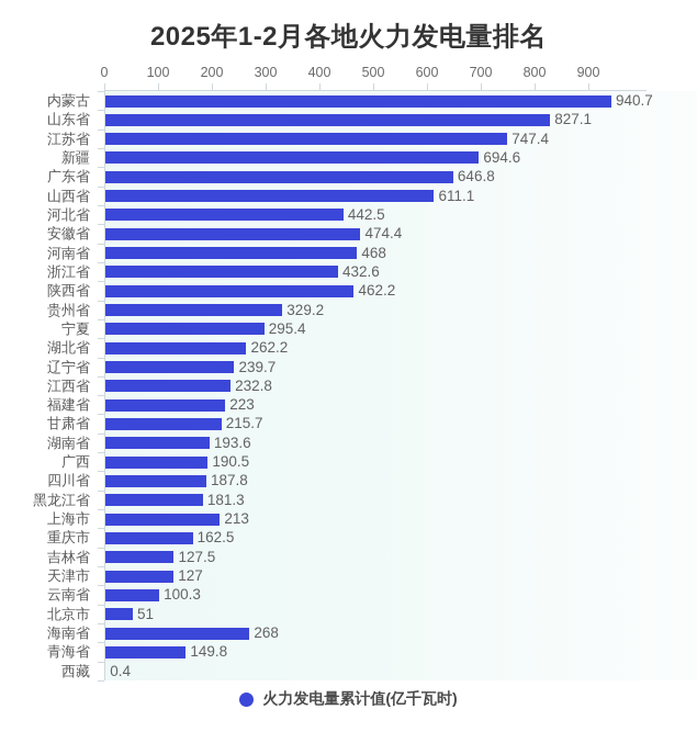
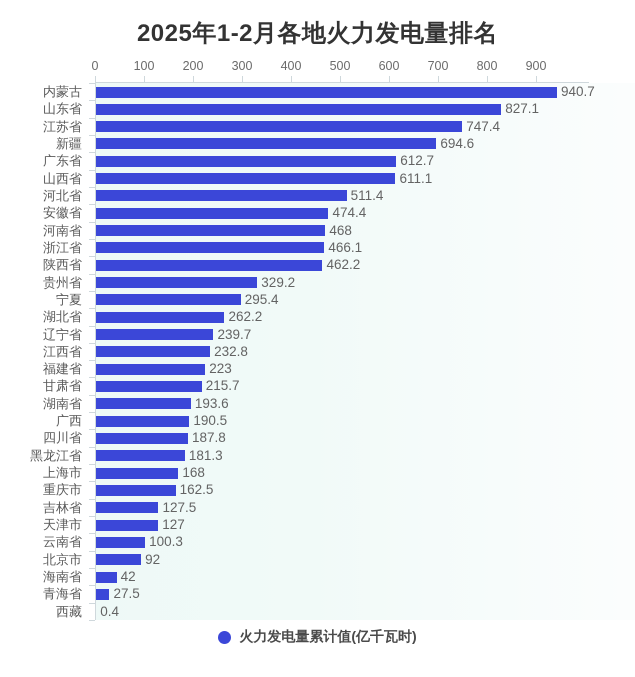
广东省: 646.8 -> 612.7
河北省: 442.5 -> 511.4
浙江省: 432.6 -> 466.1
上海市: 213 -> 168
北京市: 51 -> 92
海南省: 268 -> 42
青海省: 149.8 -> 27.5
